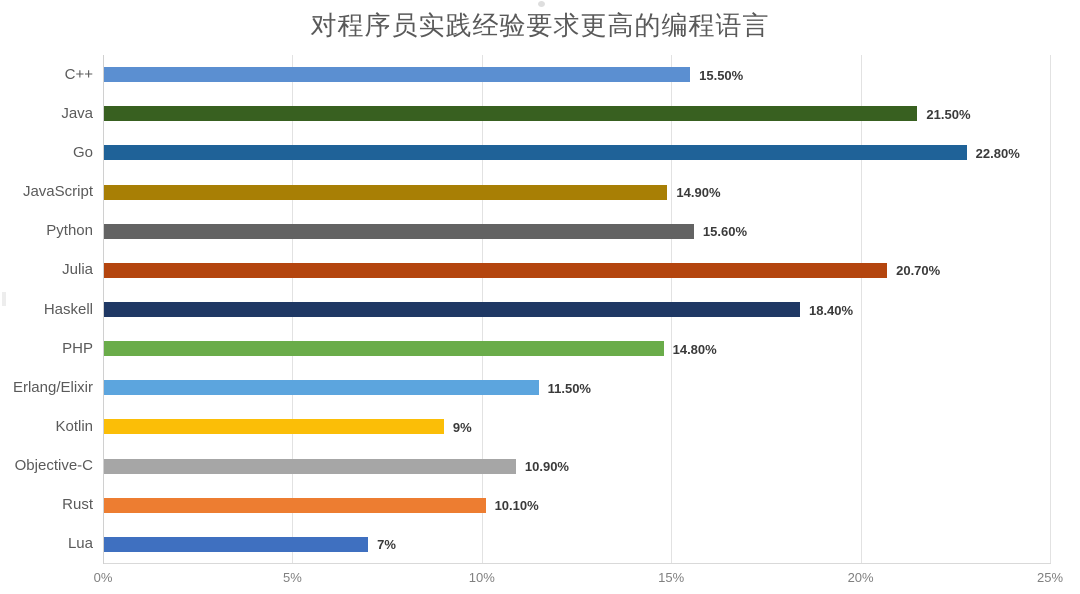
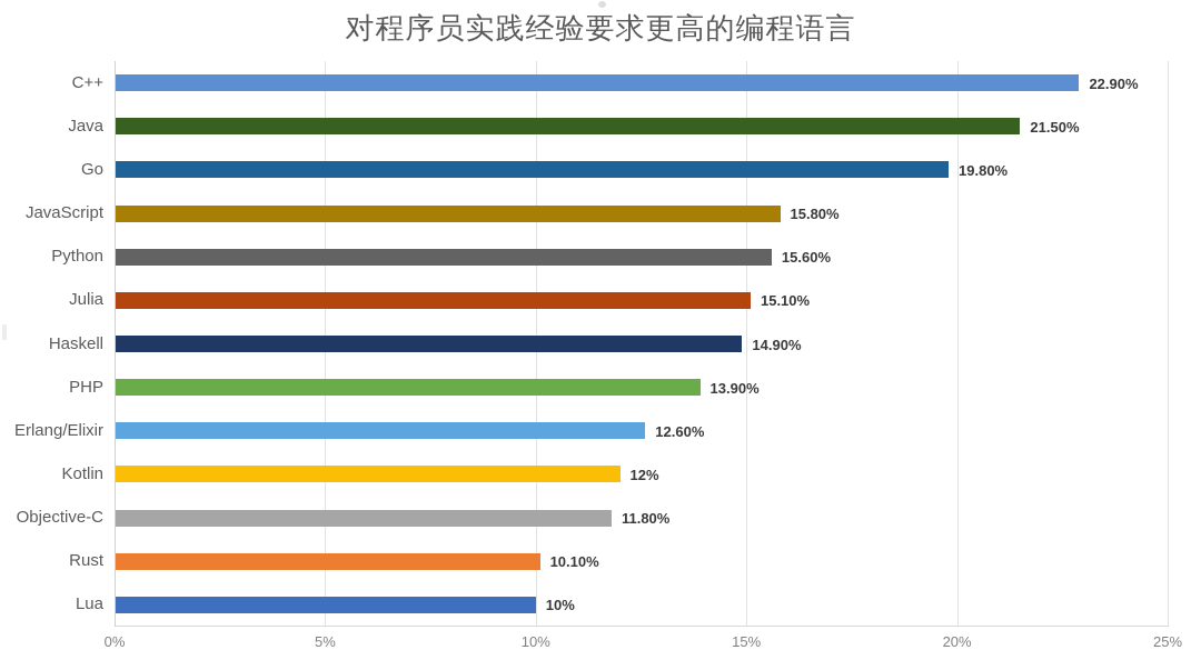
C++: 15.50% -> 22.90%
Go: 22.80% -> 19.80%
JavaScript: 14.90% -> 15.80%
Julia: 20.70% -> 15.10%
Haskell: 18.40% -> 14.90%
PHP: 14.80% -> 13.90%
Erlang/Elixir: 11.50% -> 12.60%
Kotlin: 9% -> 12%
Objective-C: 10.90% -> 11.80%
Lua: 7% -> 10%
